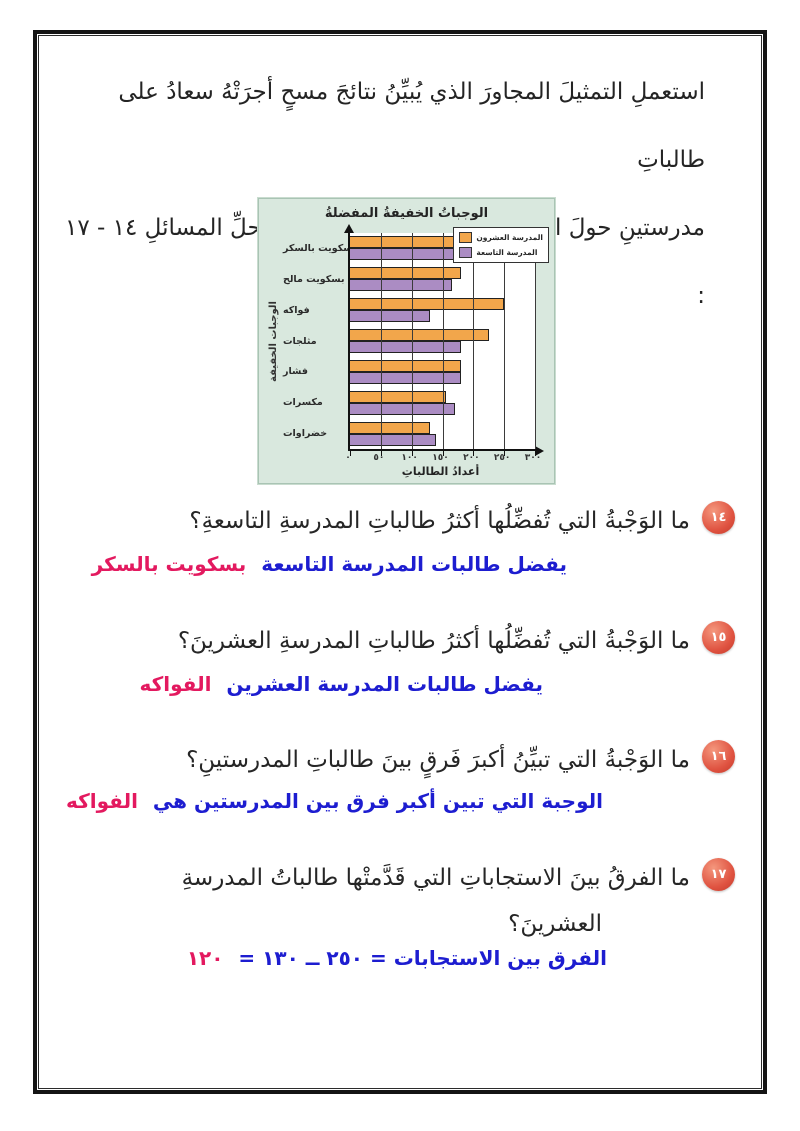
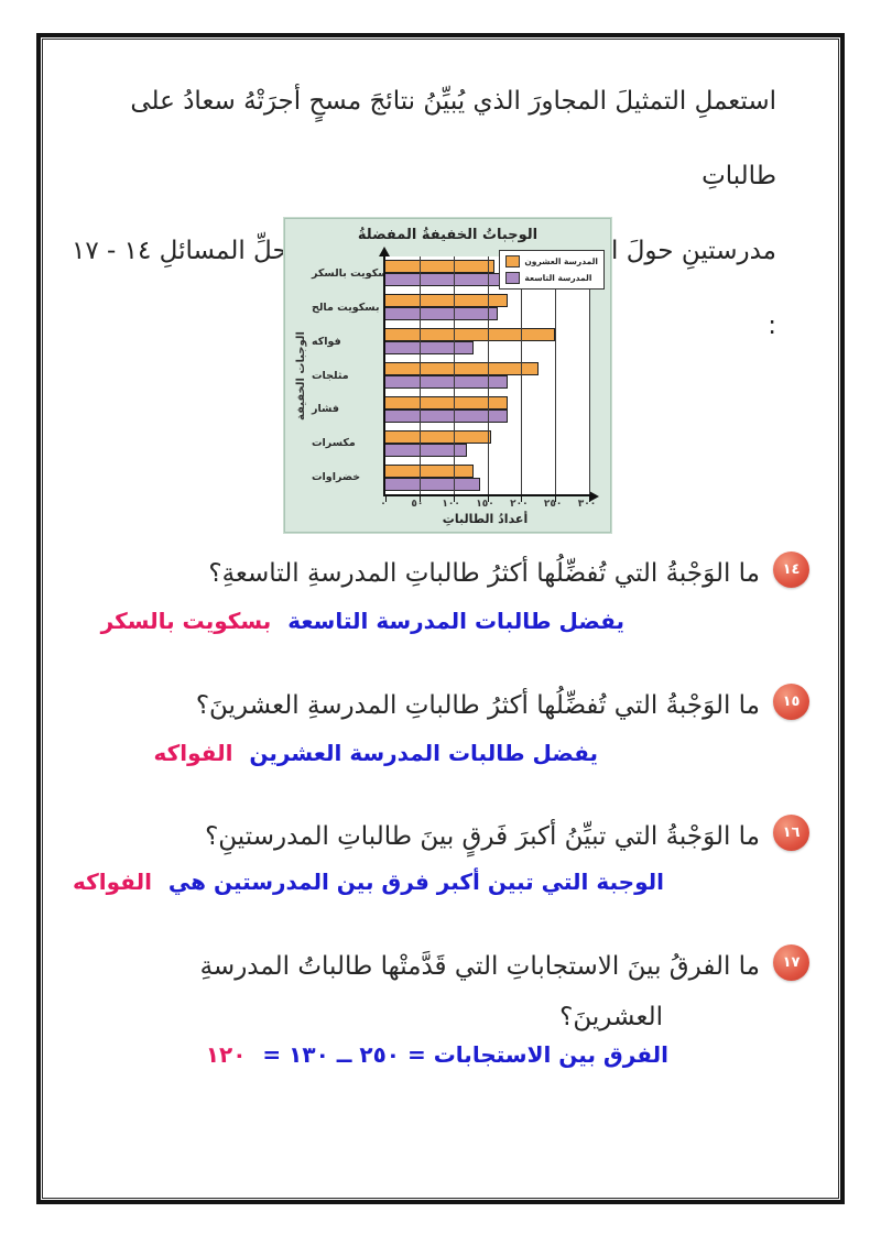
المدرسة العشرون/بسكويت بالسكر: 170 -> 160
المدرسة التاسعة/مكسرات: 170 -> 120
